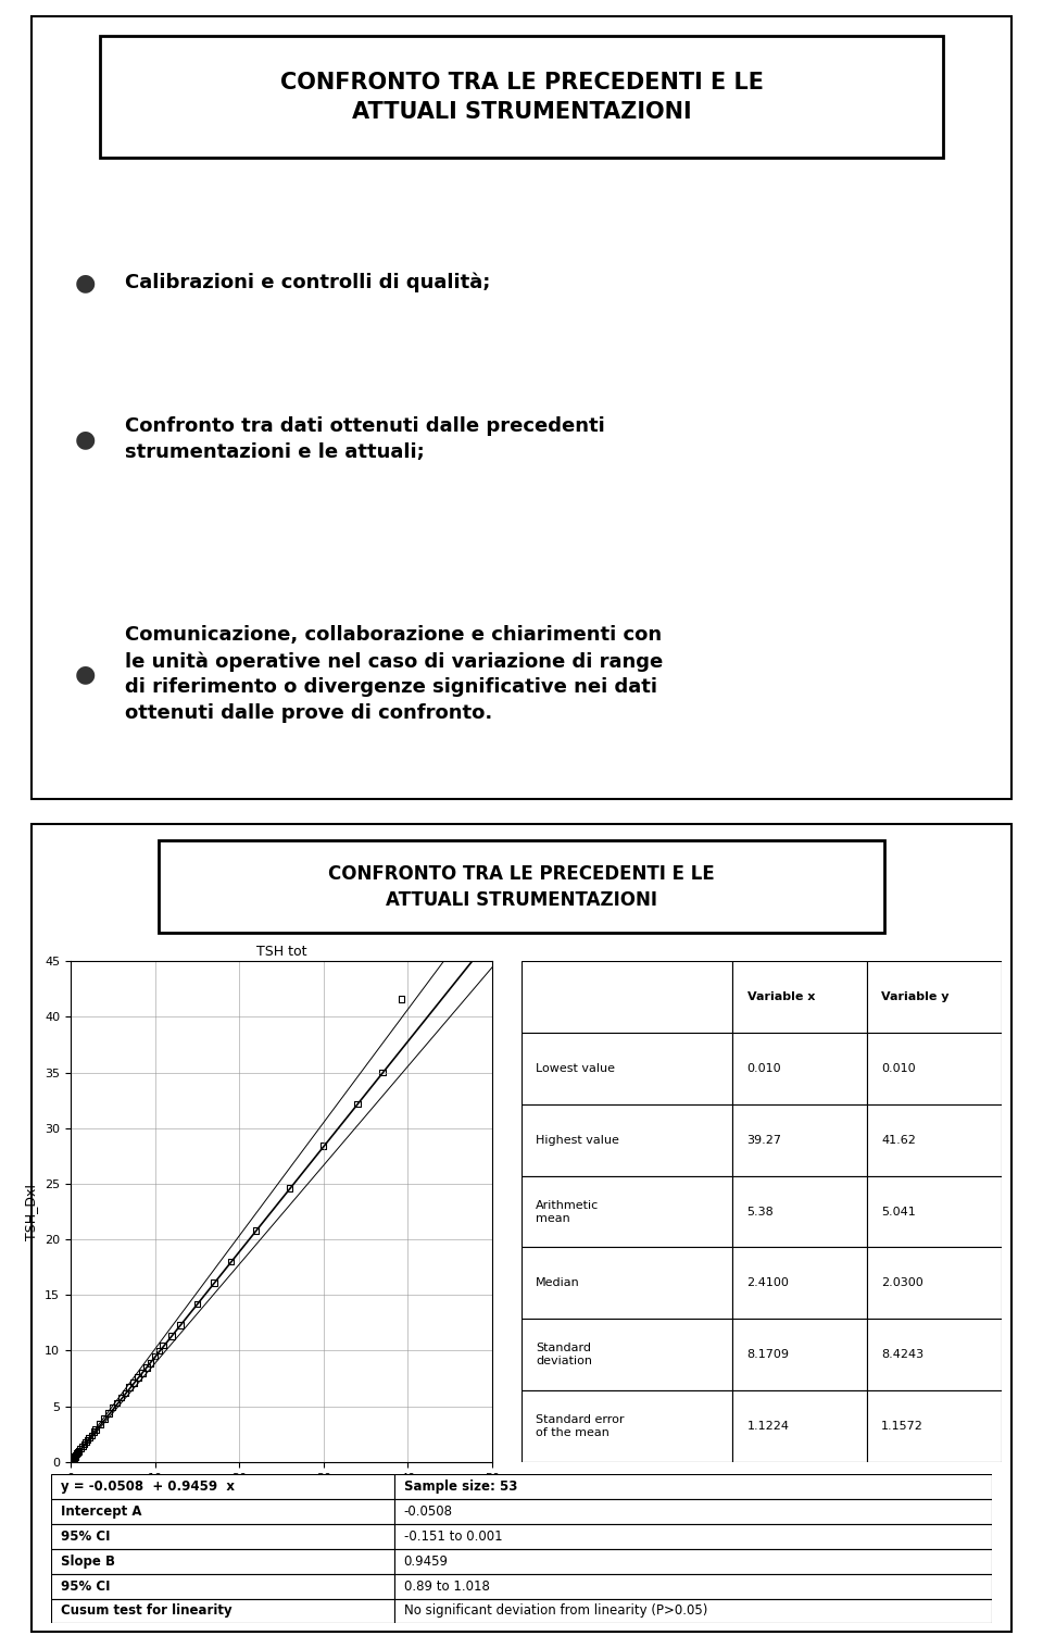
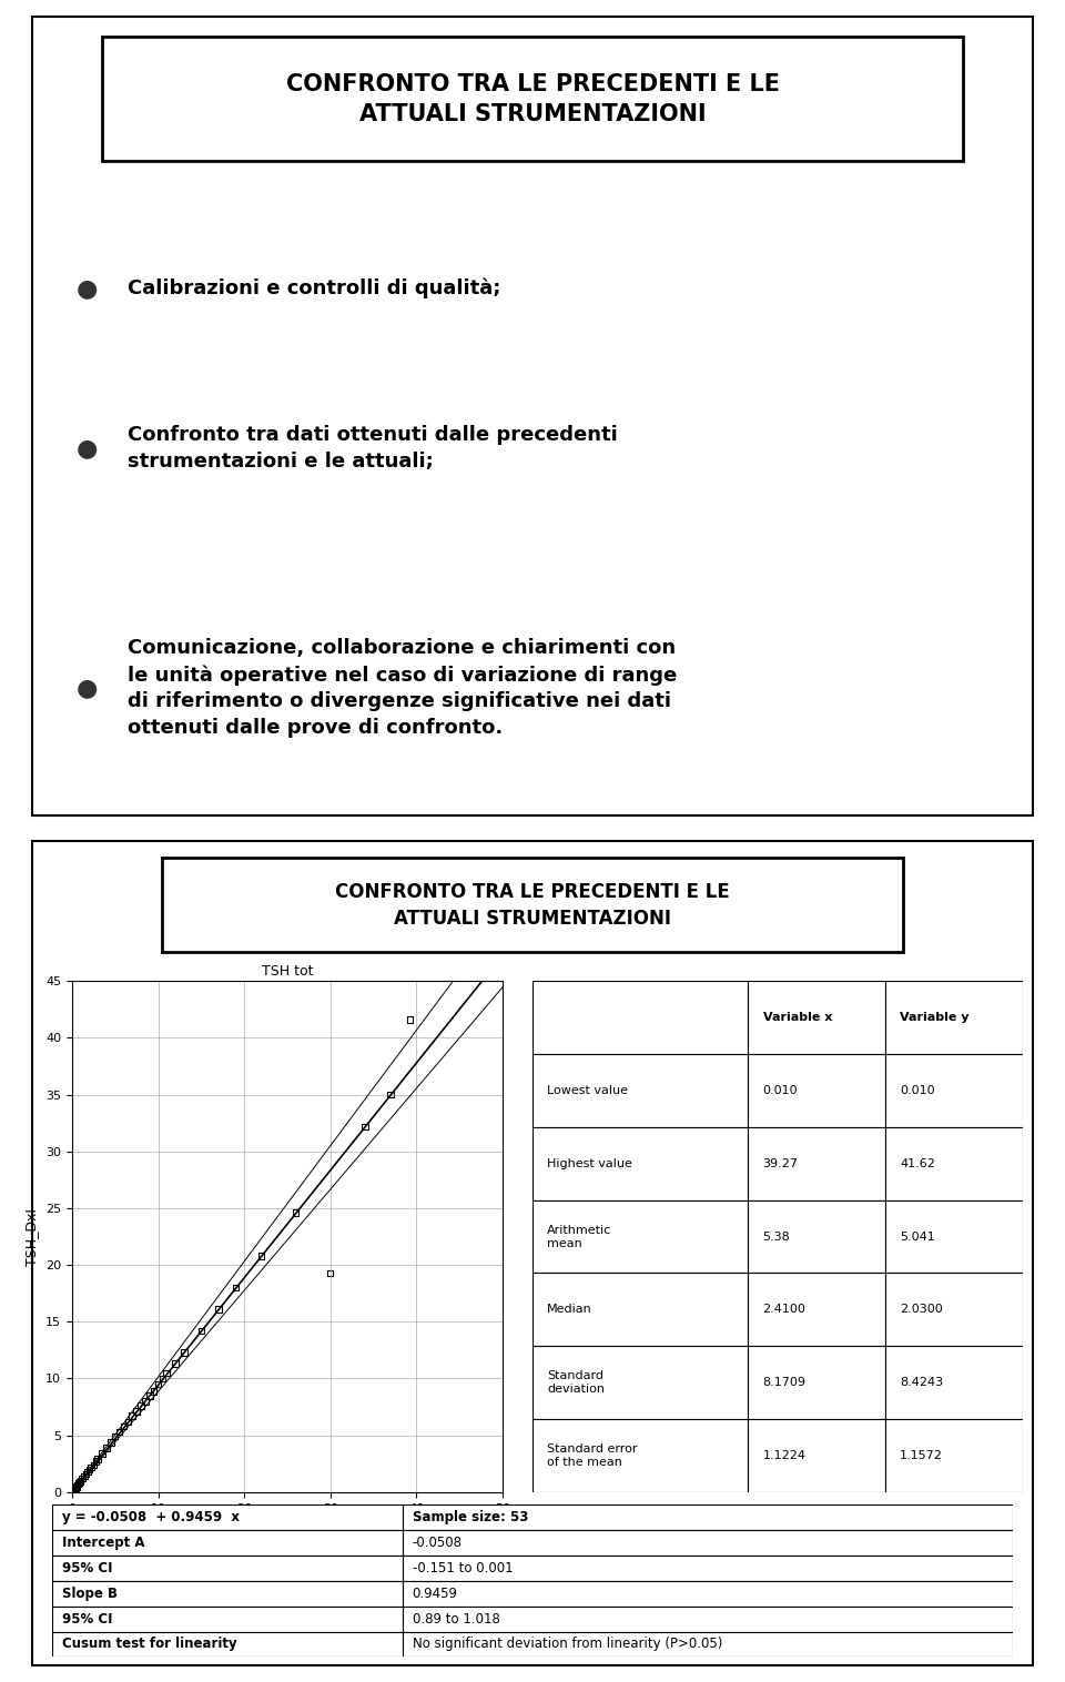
30: 28.4 -> 19.3
